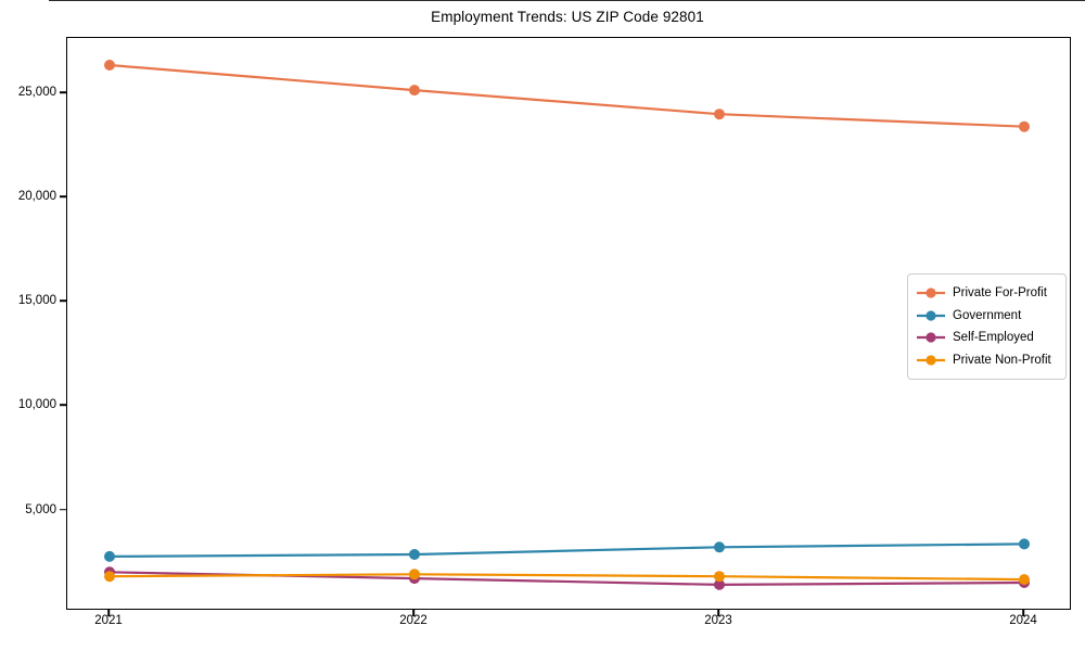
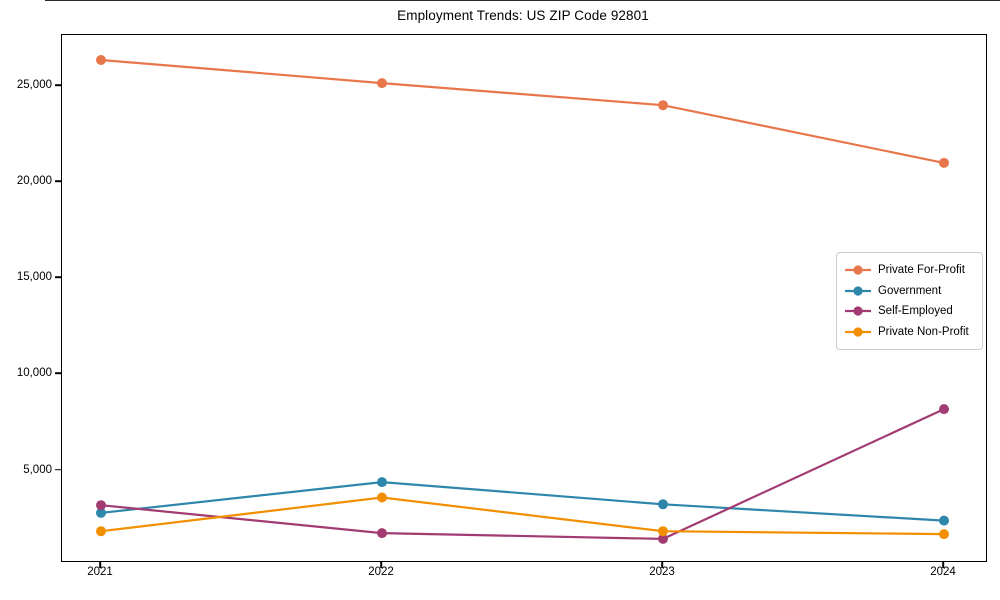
Self-Employed/2021: 2000 -> 3200
Government/2022: 2900 -> 4400
Private Non-Profit/2022: 2000 -> 3600
Private For-Profit/2024: 23400 -> 21000
Government/2024: 3400 -> 2400
Self-Employed/2024: 1600 -> 8200
